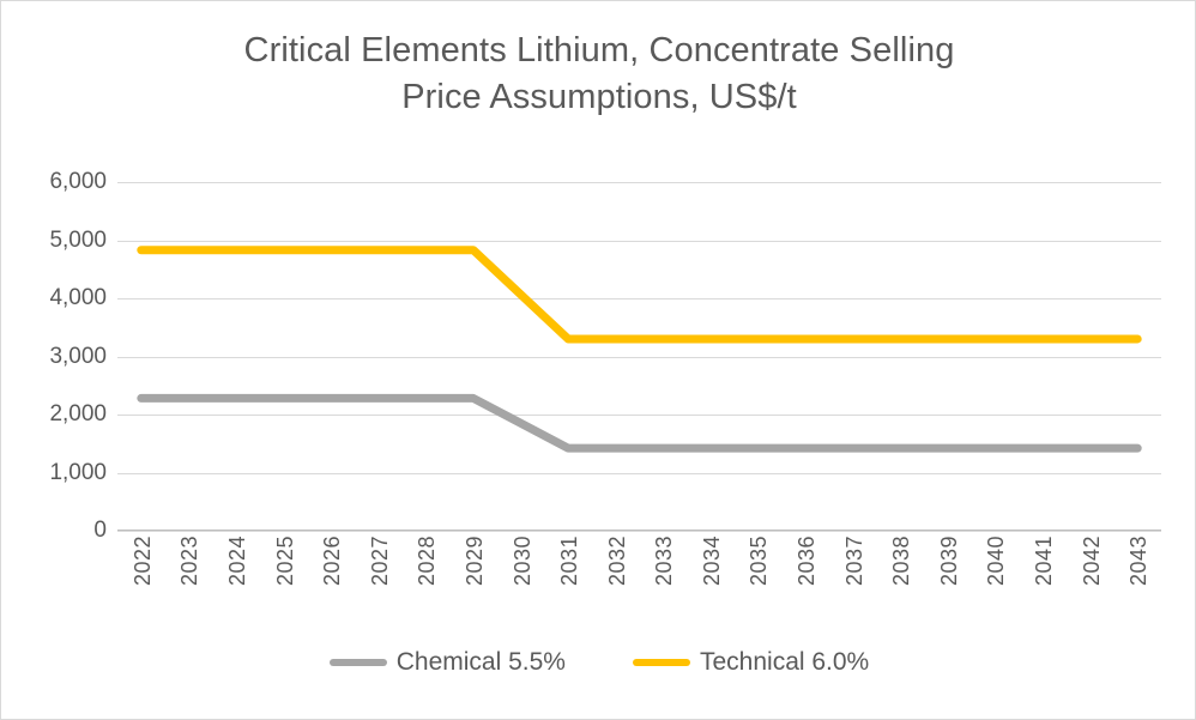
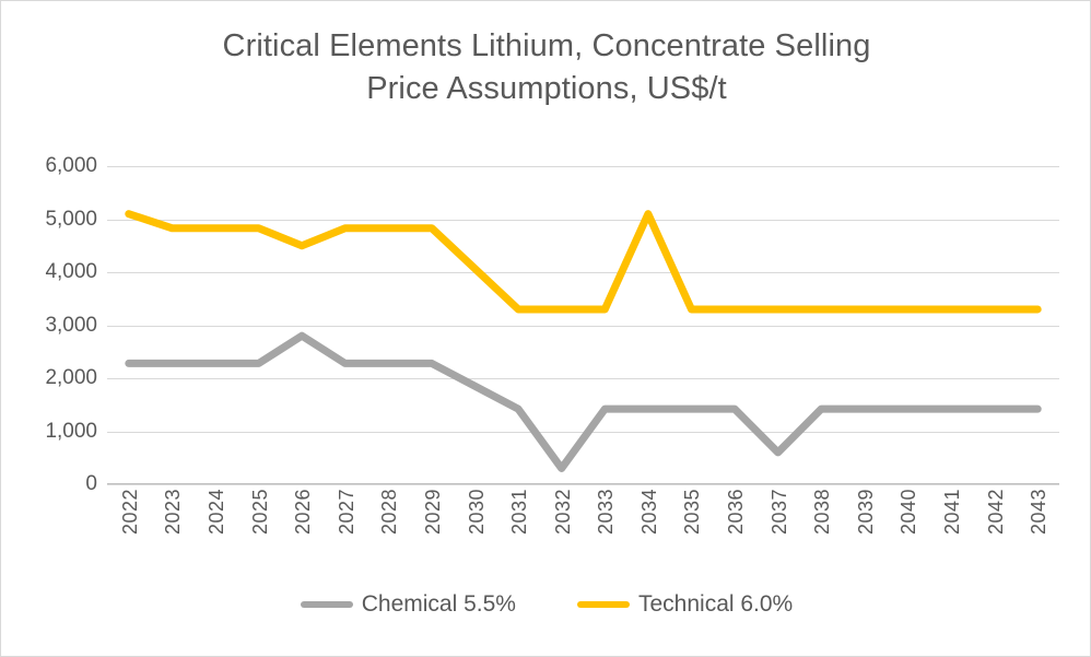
Technical 6.0%/2022: 4800 -> 5100
Chemical 5.5%/2026: 2300 -> 2800
Technical 6.0%/2026: 4800 -> 4500
Chemical 5.5%/2032: 1400 -> 300
Technical 6.0%/2034: 3300 -> 5100
Chemical 5.5%/2037: 1400 -> 600
